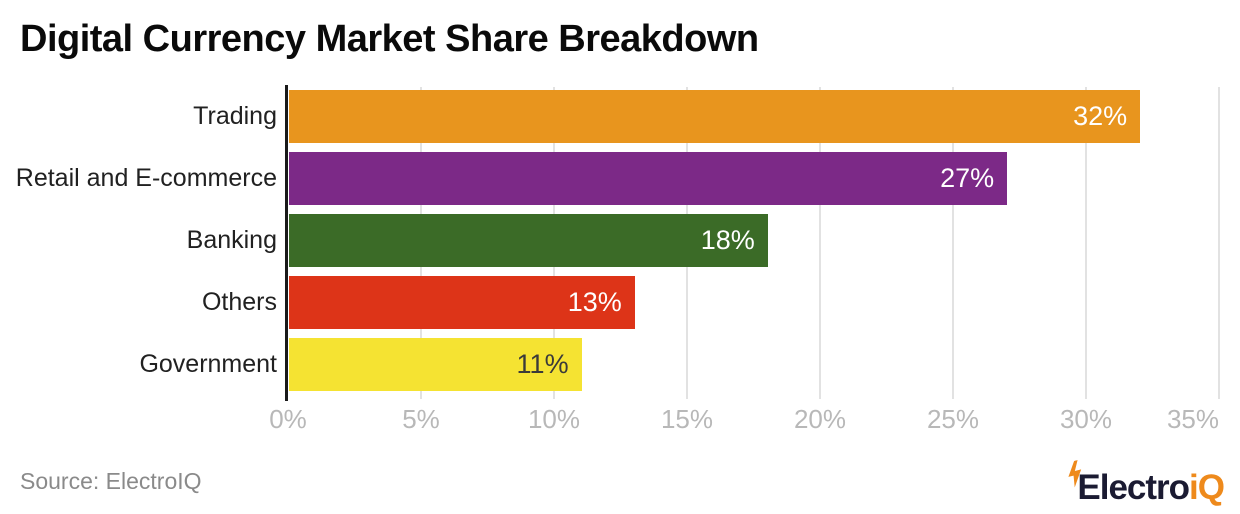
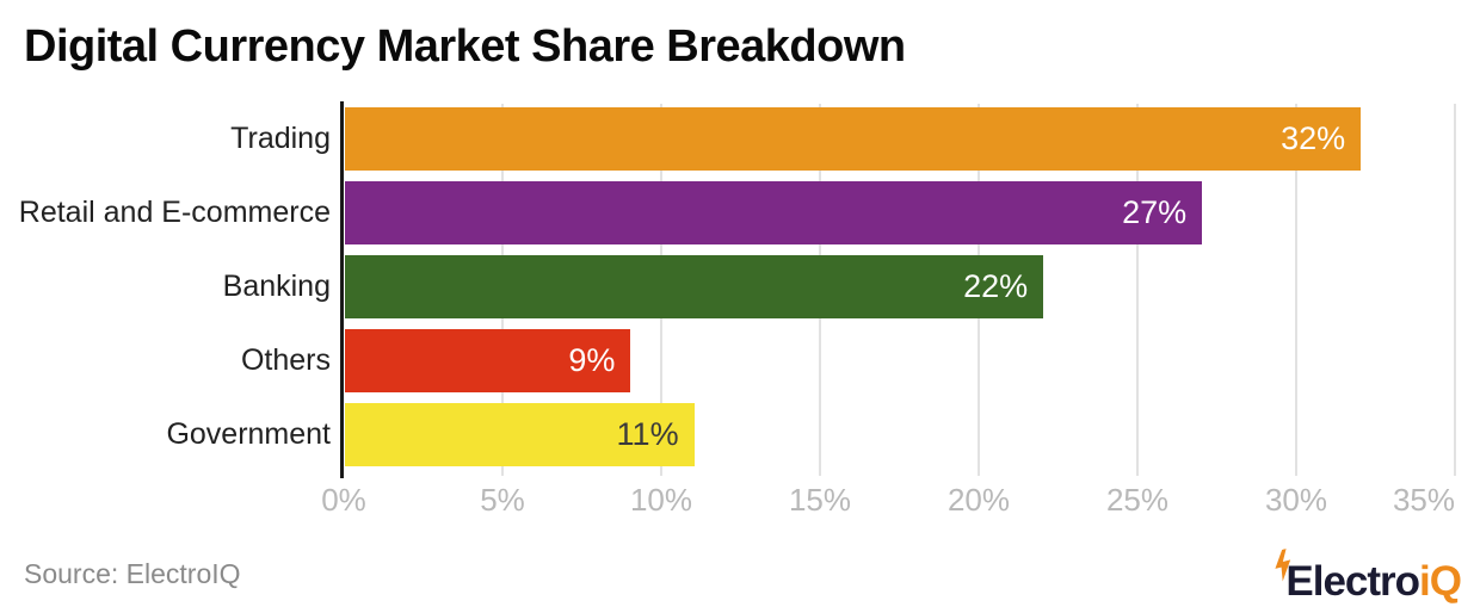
Banking: 18% -> 22%
Others: 13% -> 9%
